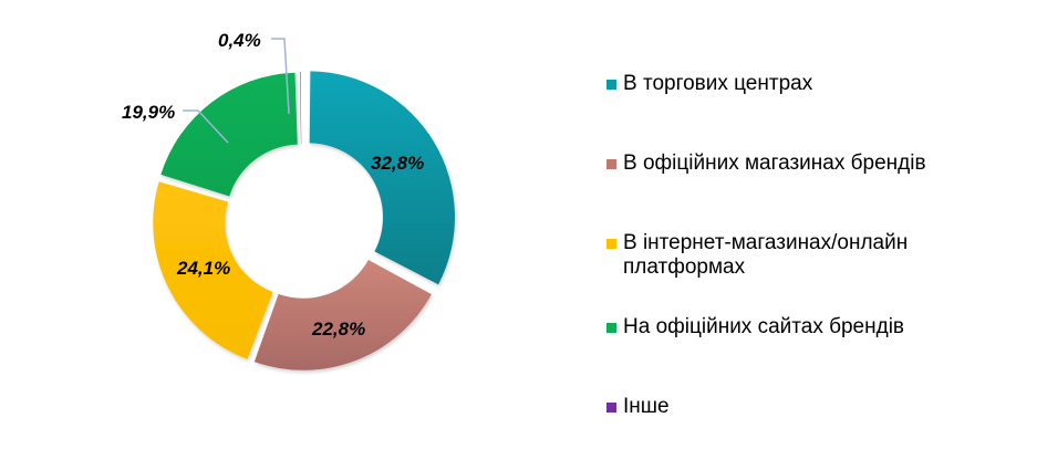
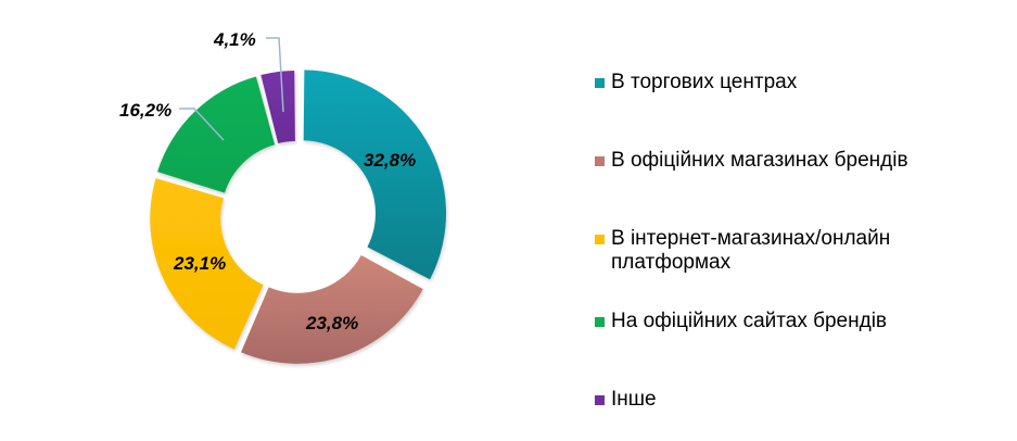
В офіційних магазинах брендів: 22,8% -> 23,8%
В інтернет-магазинах/онлайн платформах: 24,1% -> 23,1%
На офіційних сайтах брендів: 19,9% -> 16,2%
Інше: 0,4% -> 4,1%
